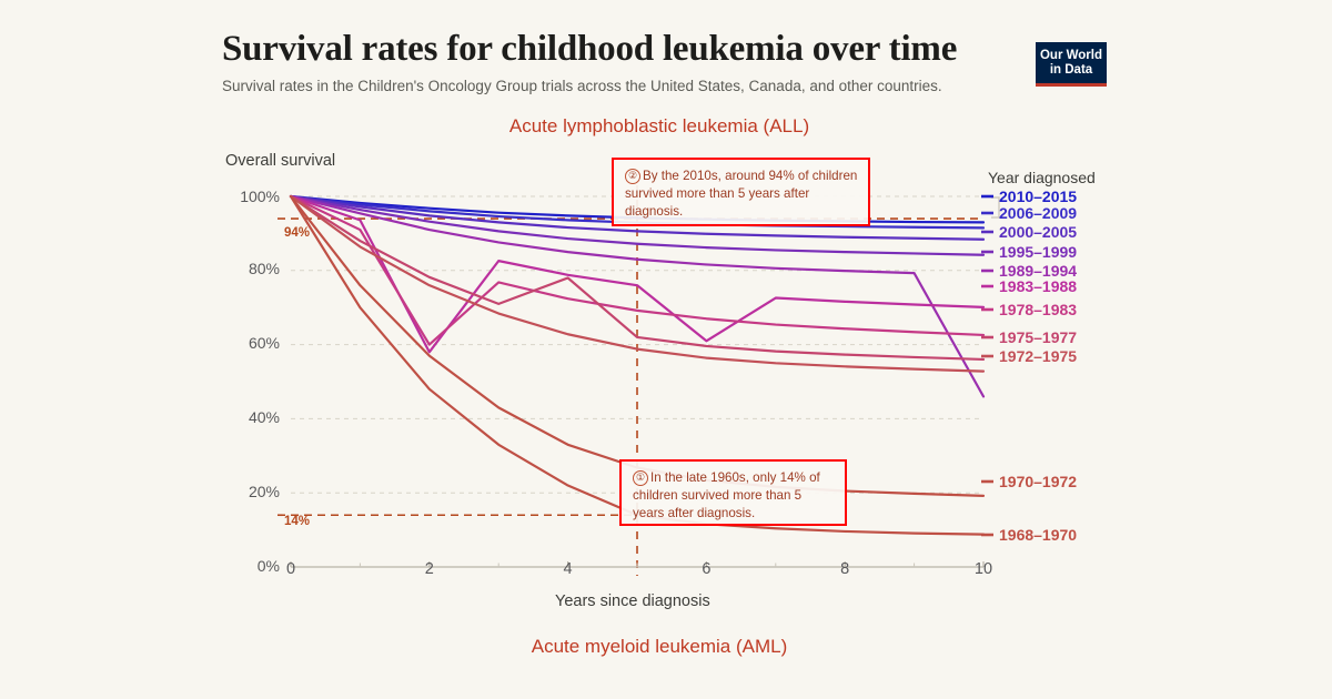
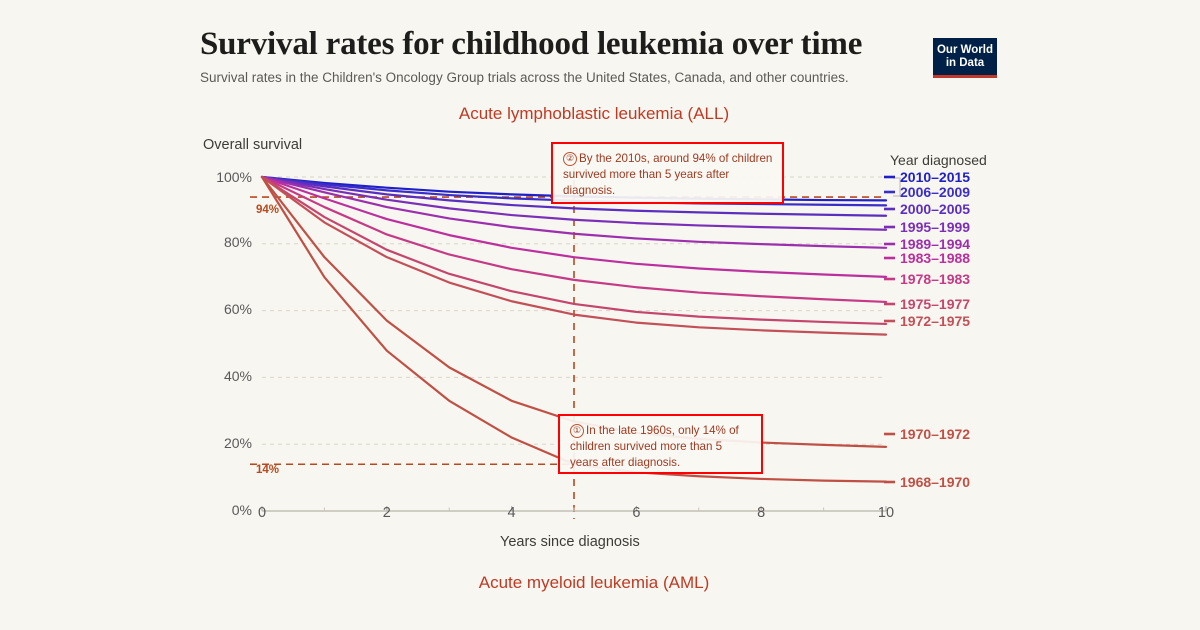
1983–1988/2: 58% -> 87%
1978–1983/2: 60% -> 83%
1975–1977/4: 78% -> 66%
1983–1988/6: 61% -> 74%
1989–1994/10: 46% -> 79%
